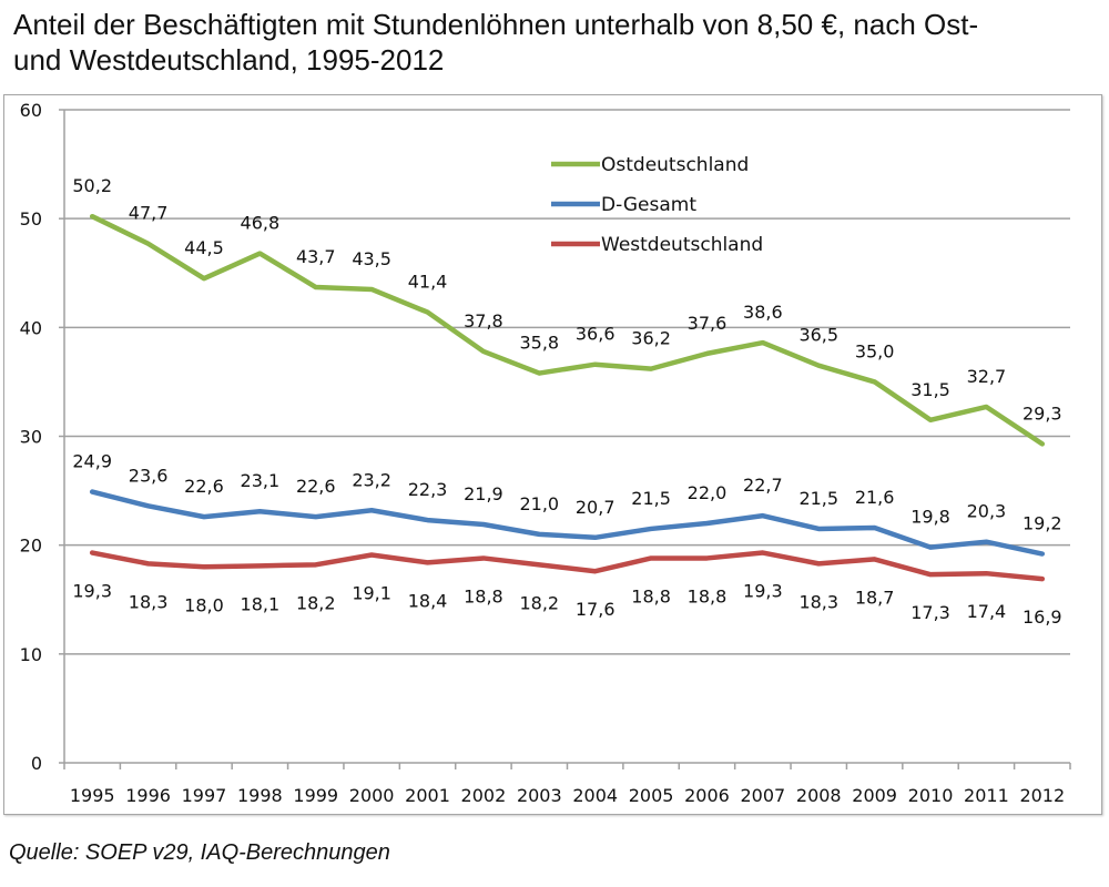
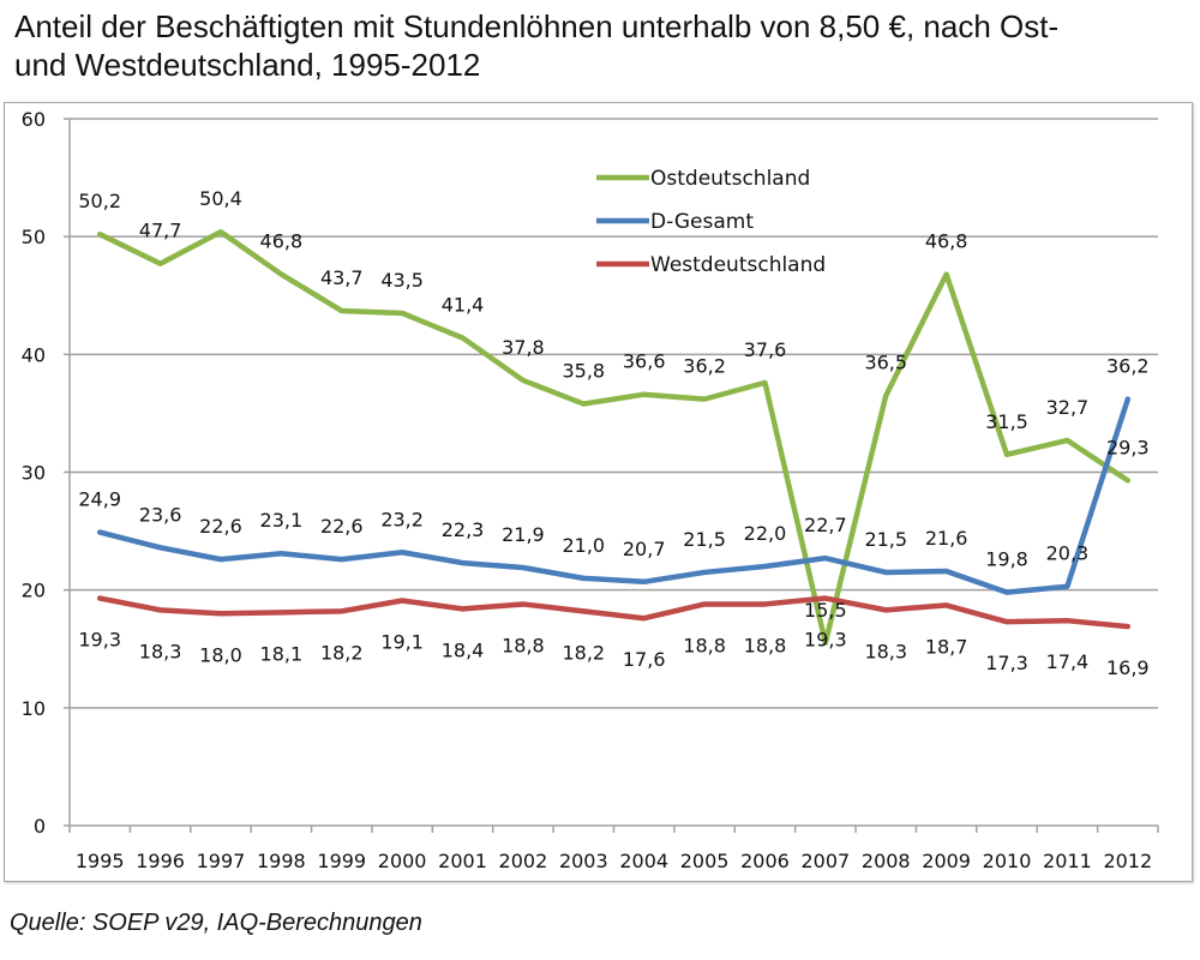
Ostdeutschland/1997: 44,5 -> 50,4
Ostdeutschland/2007: 38,6 -> 15,5
Ostdeutschland/2009: 35,0 -> 46,8
D-Gesamt/2012: 19,2 -> 36,2
